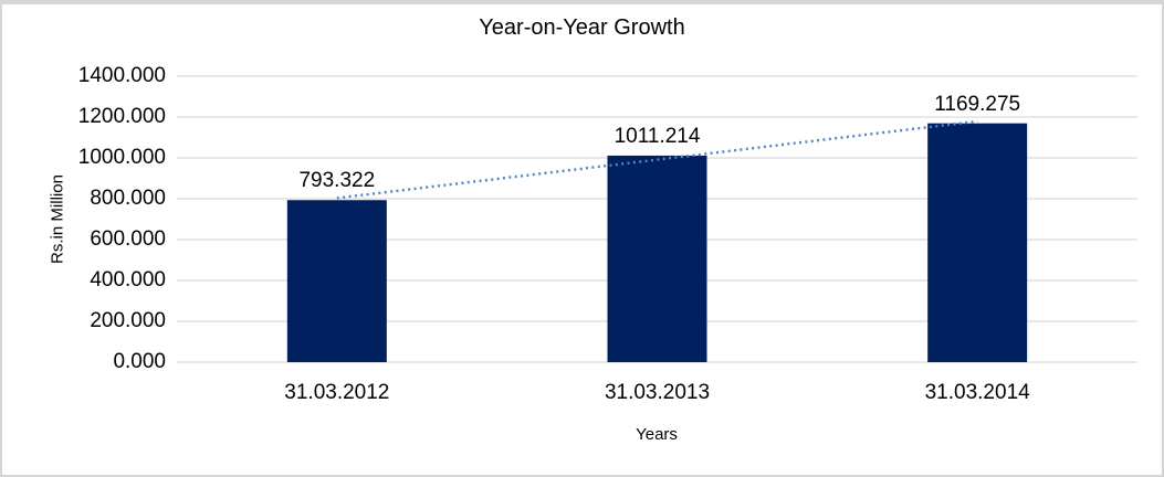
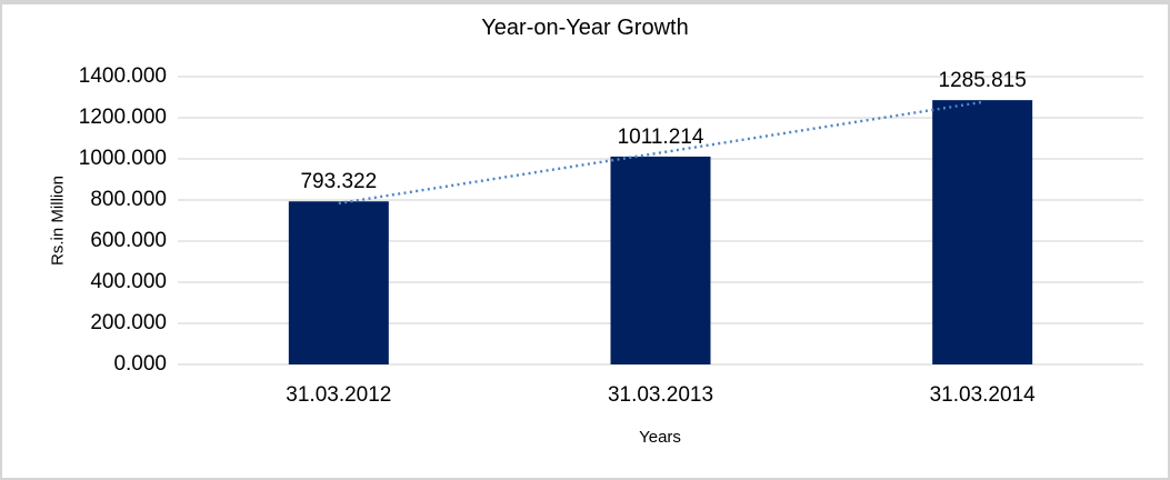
31.03.2014: 1169.275 -> 1285.815
